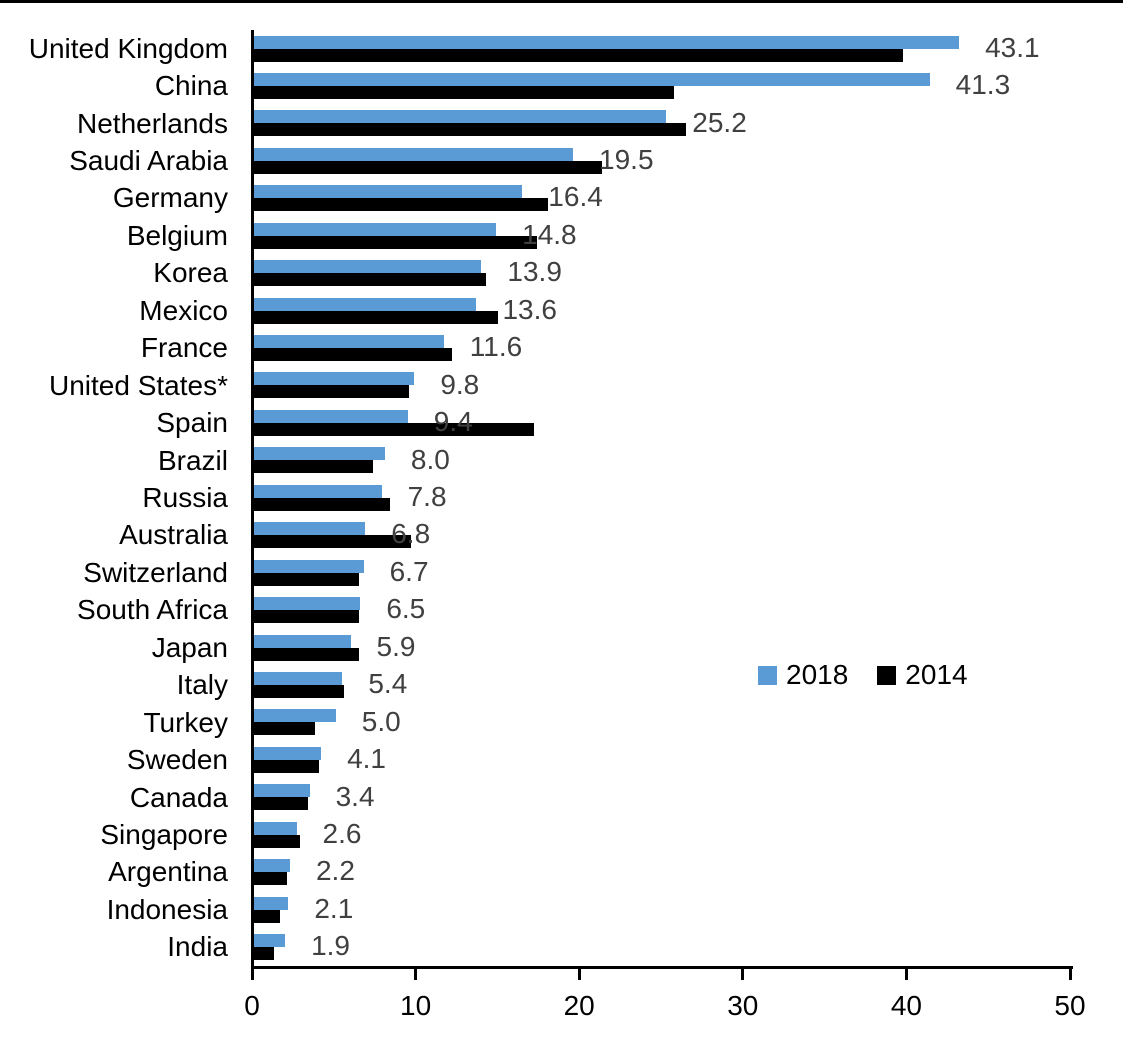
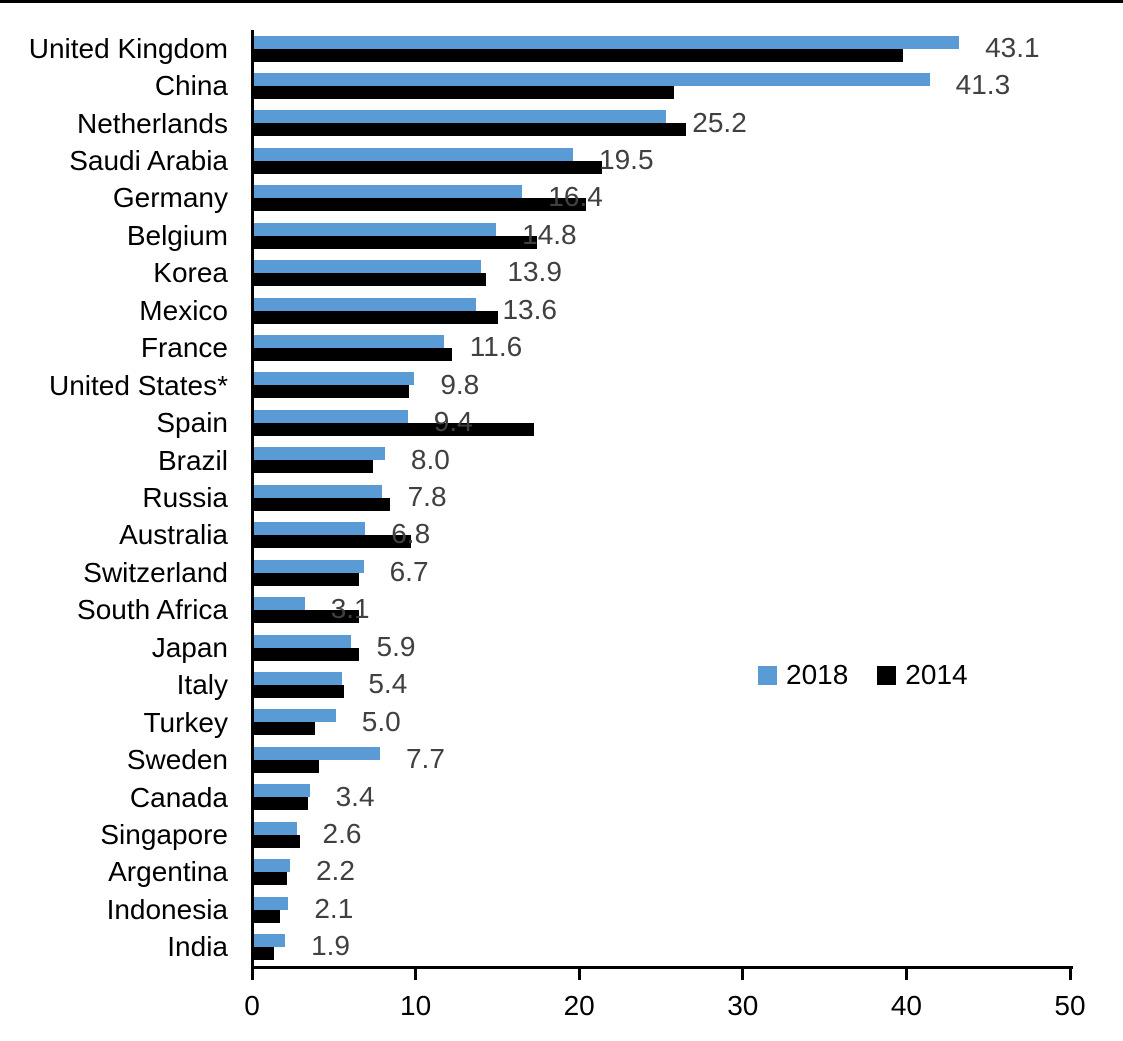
2014/Germany: 18.0 -> 20.3
2018/South Africa: 6.5 -> 3.1
2018/Sweden: 4.1 -> 7.7
